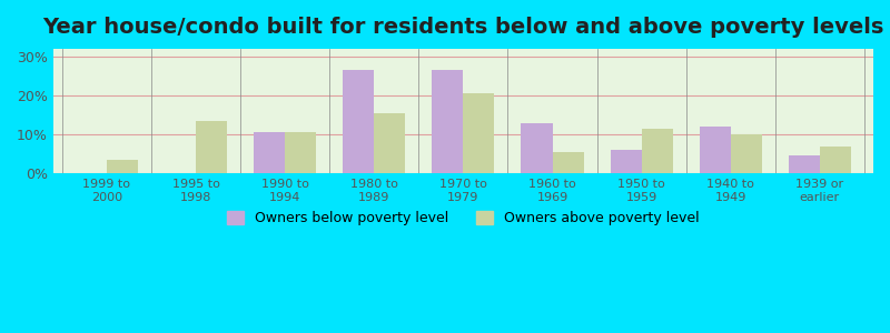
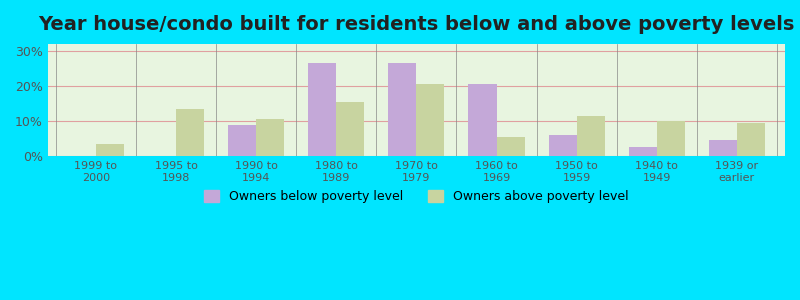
Owners below poverty level/1990 to 1994: 10.5% -> 9.0%
Owners below poverty level/1960 to 1969: 13.0% -> 20.5%
Owners below poverty level/1940 to 1949: 12.0% -> 2.5%
Owners above poverty level/1939 or earlier: 7.0% -> 9.5%
